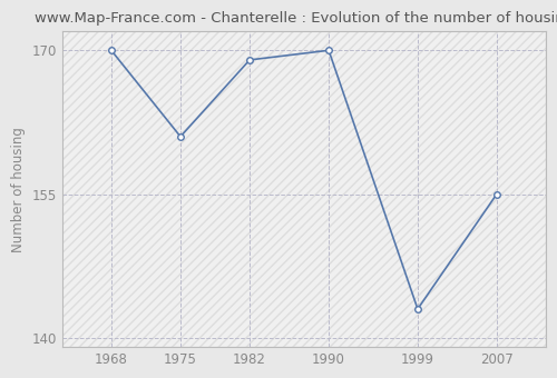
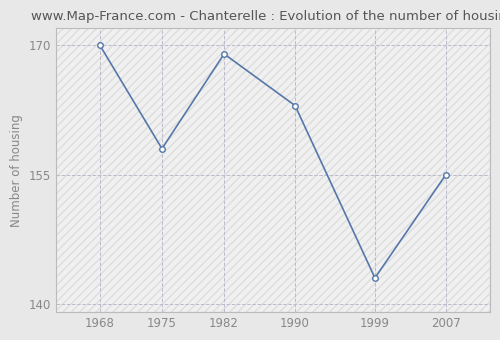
1975: 161 -> 158
1990: 170 -> 163
